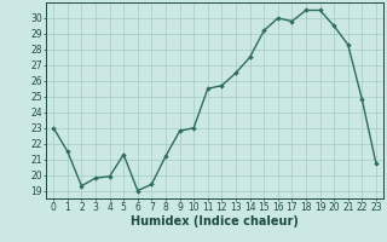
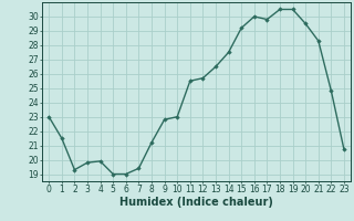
5: 21.3 -> 19.0
